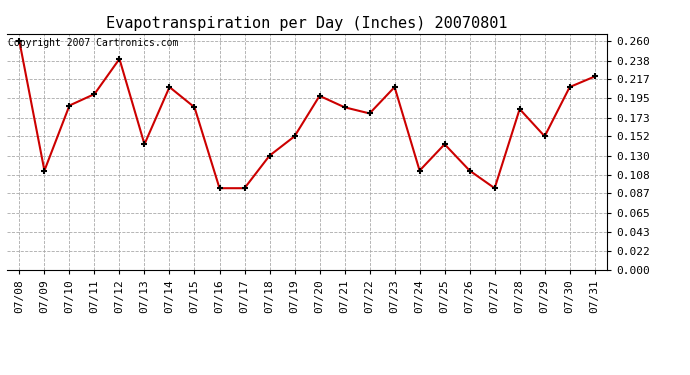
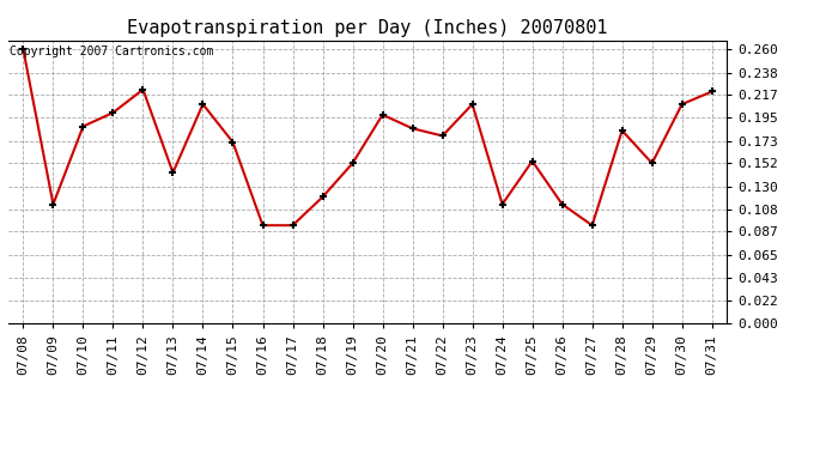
07/12: 0.240 -> 0.222
07/15: 0.185 -> 0.172
07/18: 0.130 -> 0.120
07/25: 0.143 -> 0.154
